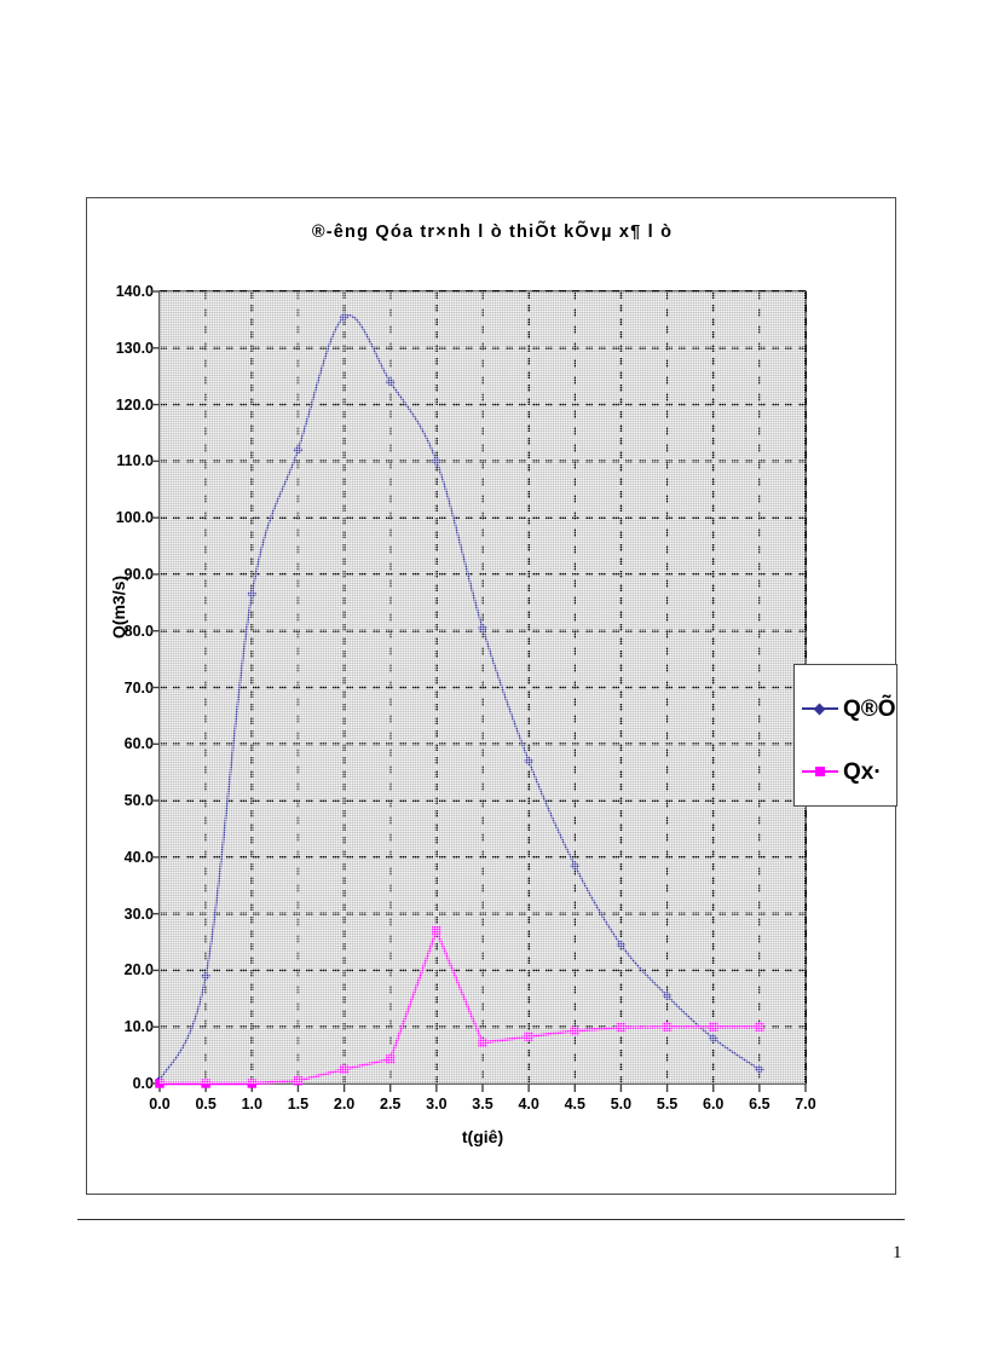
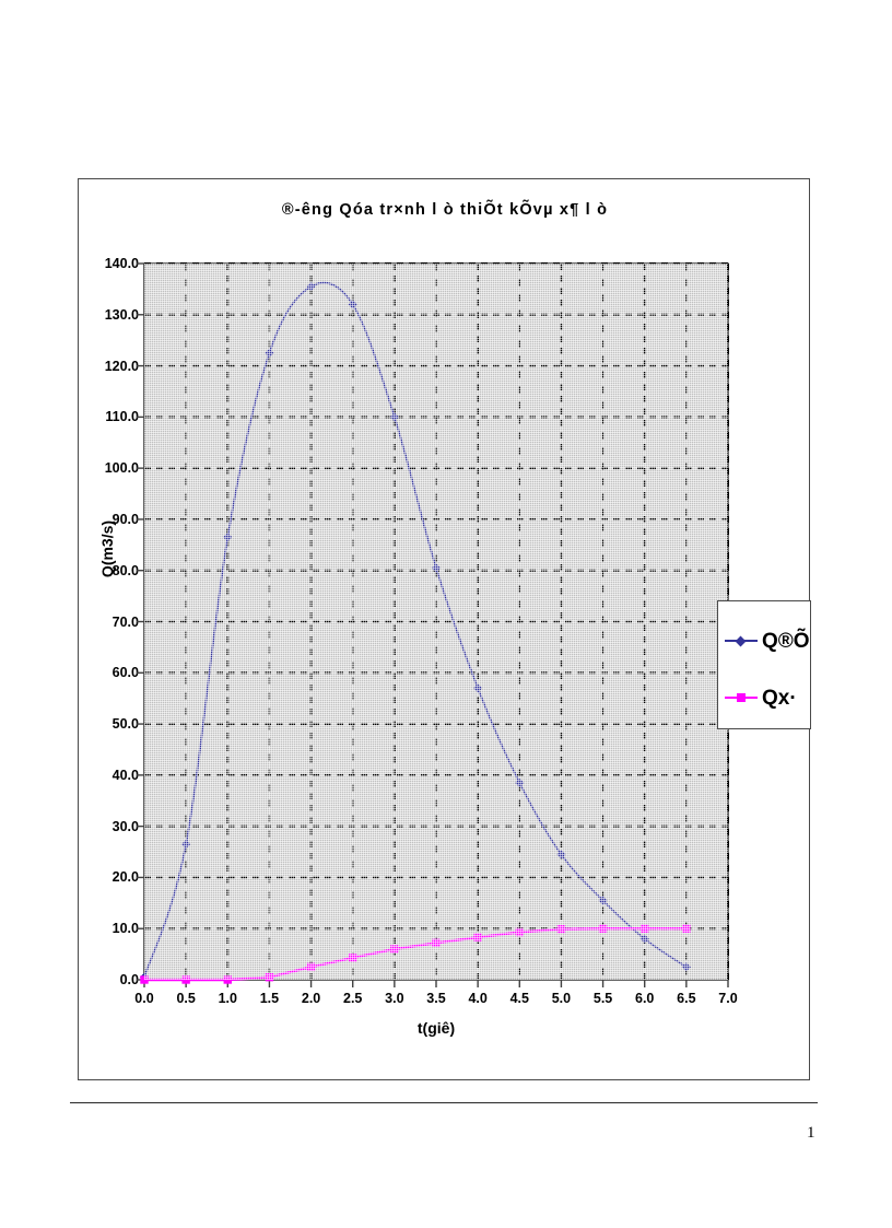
Q®Õn/0.5: 19 -> 26
Q®Õn/1.5: 112 -> 122
Q®Õn/2.5: 124 -> 132
Qx·/3.0: 27 -> 6
